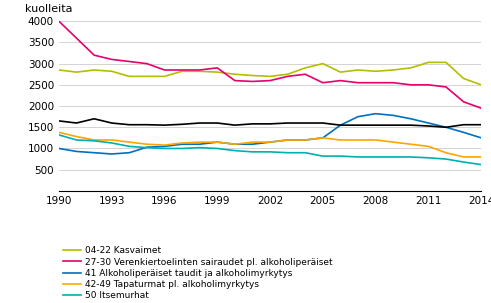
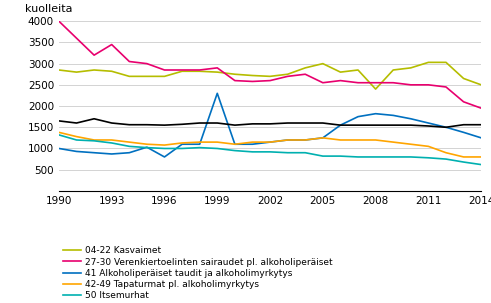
27-30 Verenkiertoelinten sairaudet pl. alkoholiperäiset/1993: 3100 -> 3450
41 Alkoholiperäiset taudit ja alkoholimyrkytys/1996: 1050 -> 800
41 Alkoholiperäiset taudit ja alkoholimyrkytys/1999: 1150 -> 2300
04-22 Kasvaimet/2008: 2820 -> 2400
